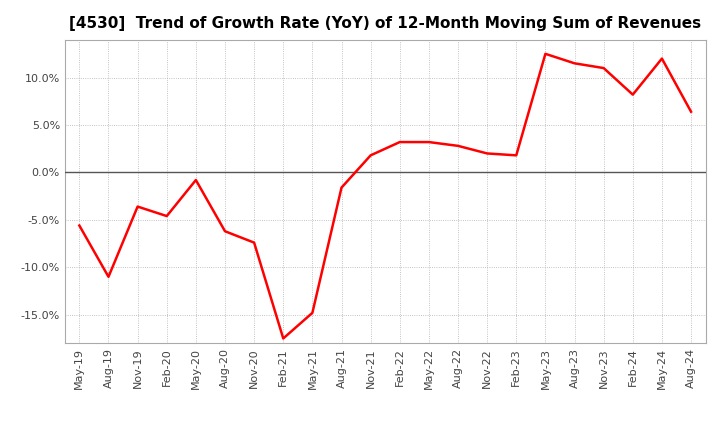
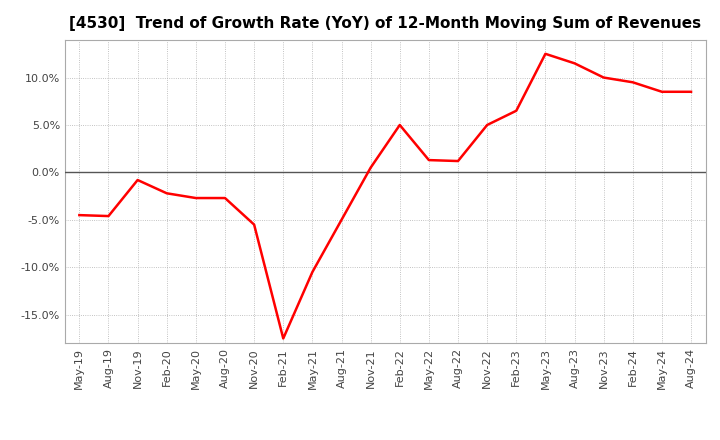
May-19: -5.6% -> -4.5%
Aug-19: -11.0% -> -4.6%
Nov-19: -3.6% -> -0.8%
Feb-20: -4.6% -> -2.2%
May-20: -0.8% -> -2.7%
Aug-20: -6.2% -> -2.7%
Nov-20: -7.4% -> -5.5%
May-21: -14.8% -> -10.5%
Aug-21: -1.6% -> -5.0%
Nov-21: 1.8% -> 0.5%
Feb-22: 3.2% -> 5.0%
May-22: 3.2% -> 1.3%
Aug-22: 2.8% -> 1.2%
Nov-22: 2.0% -> 5.0%
Feb-23: 1.8% -> 6.5%
Nov-23: 11.0% -> 10.0%
Feb-24: 8.2% -> 9.5%
May-24: 12.0% -> 8.5%
Aug-24: 6.4% -> 8.5%
